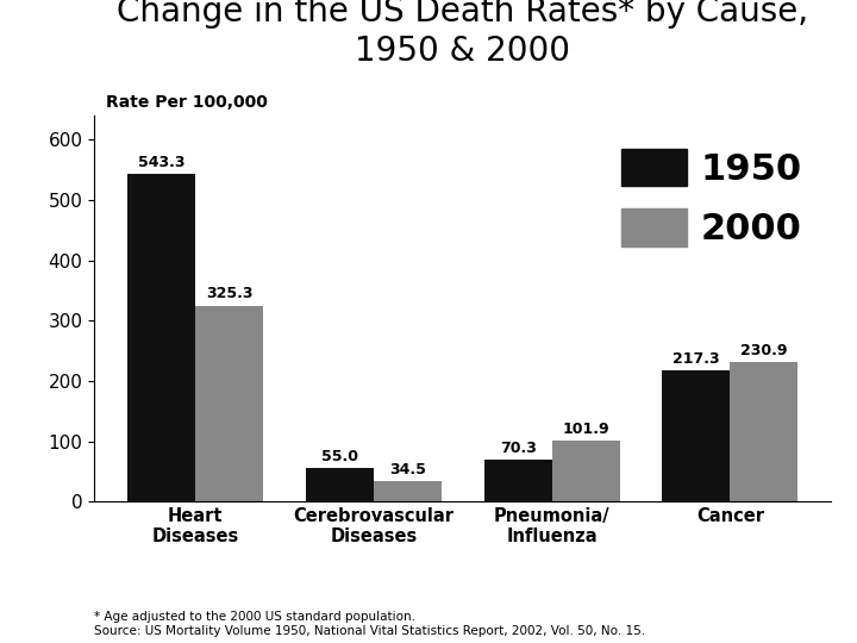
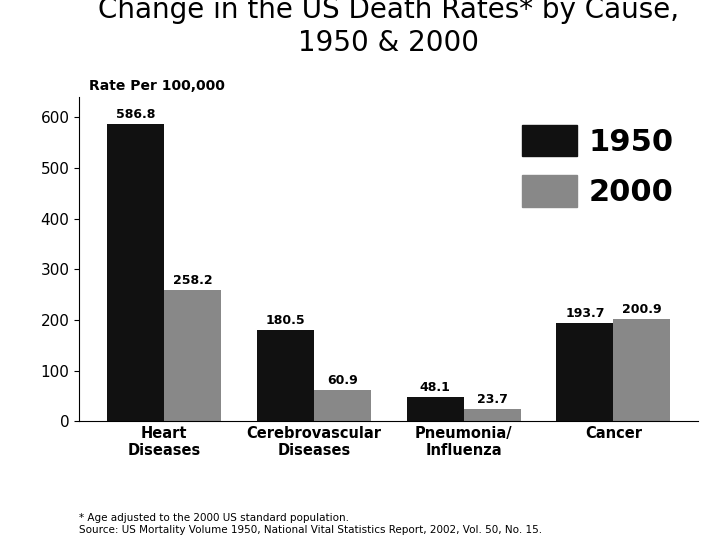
1950/Heart Diseases: 543.3 -> 586.8
2000/Heart Diseases: 325.3 -> 258.2
1950/Cerebrovascular Diseases: 55.0 -> 180.5
2000/Cerebrovascular Diseases: 34.5 -> 60.9
1950/Pneumonia/ Influenza: 70.3 -> 48.1
2000/Pneumonia/ Influenza: 101.9 -> 23.7
1950/Cancer: 217.3 -> 193.7
2000/Cancer: 230.9 -> 200.9
